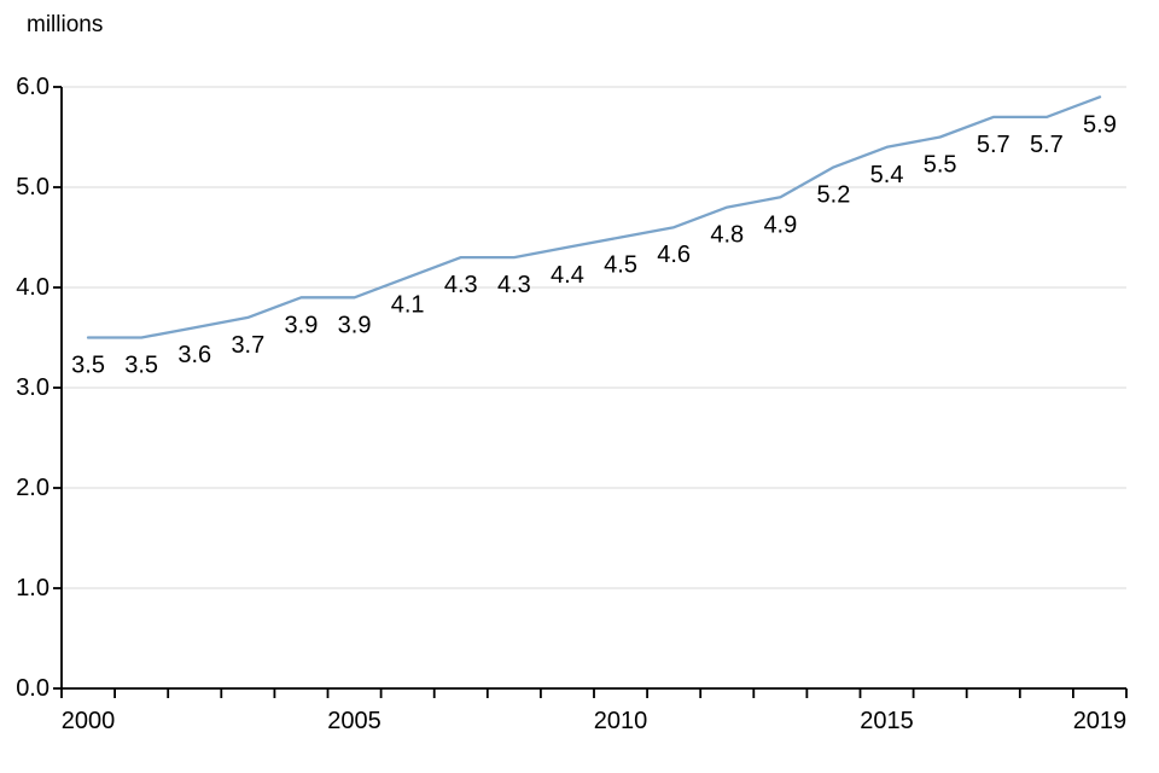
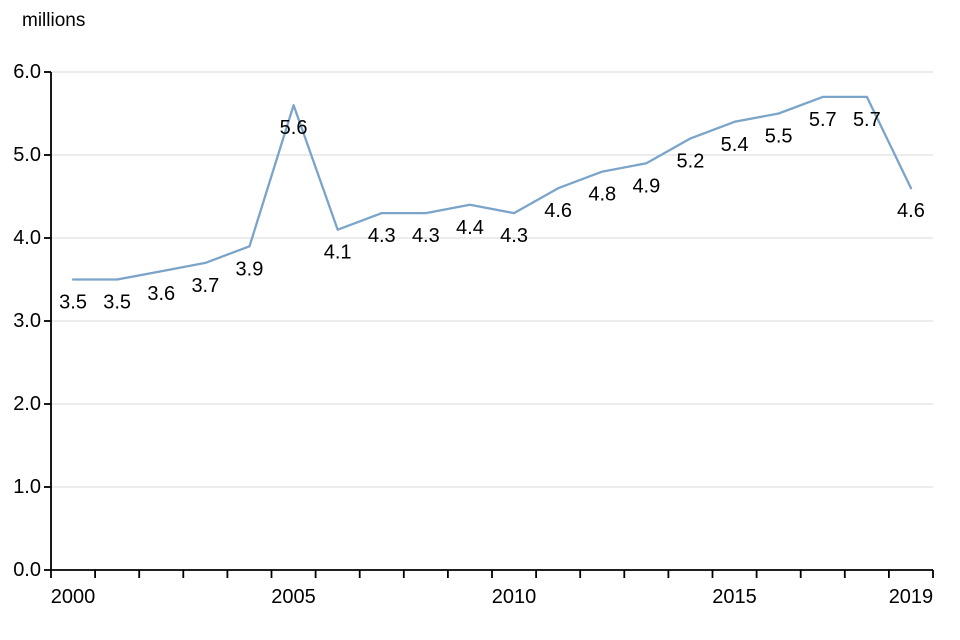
2005: 3.9 -> 5.6
2010: 4.5 -> 4.3
2019: 5.9 -> 4.6
